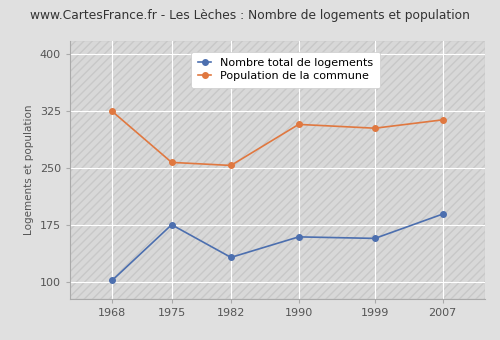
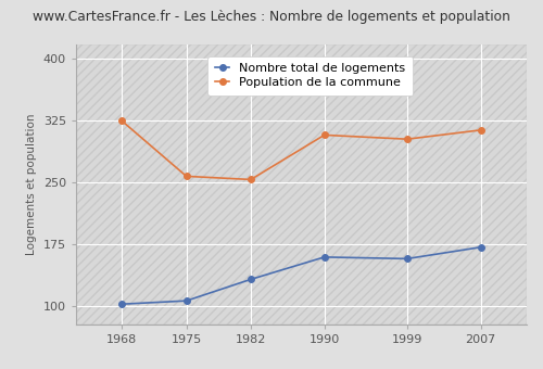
Nombre total de logements/1975: 176 -> 107
Nombre total de logements/2007: 190 -> 172
